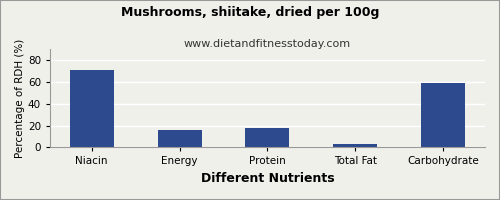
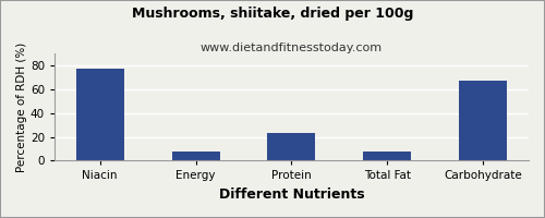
Niacin: 71 -> 77
Energy: 16 -> 8
Protein: 18 -> 23
Total Fat: 3 -> 8
Carbohydrate: 59 -> 67
